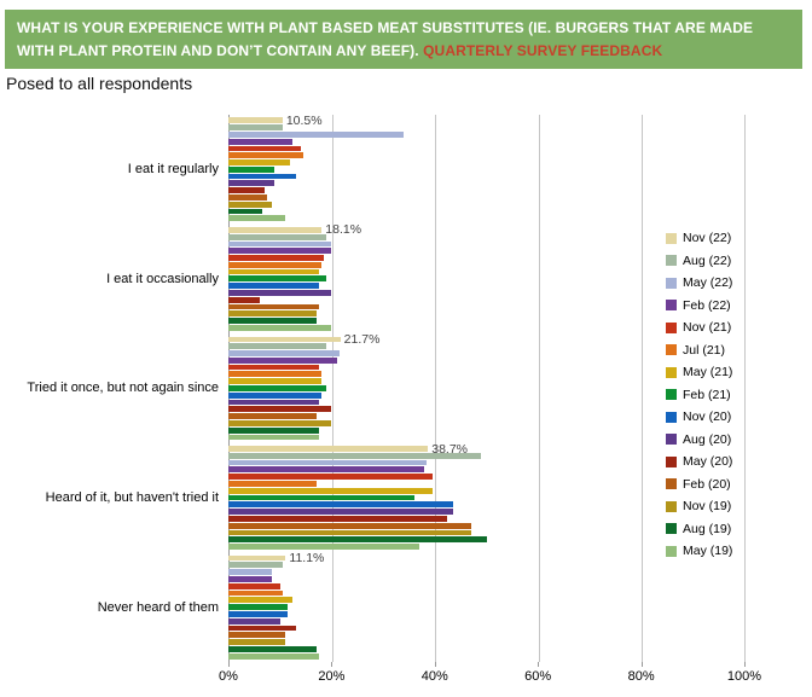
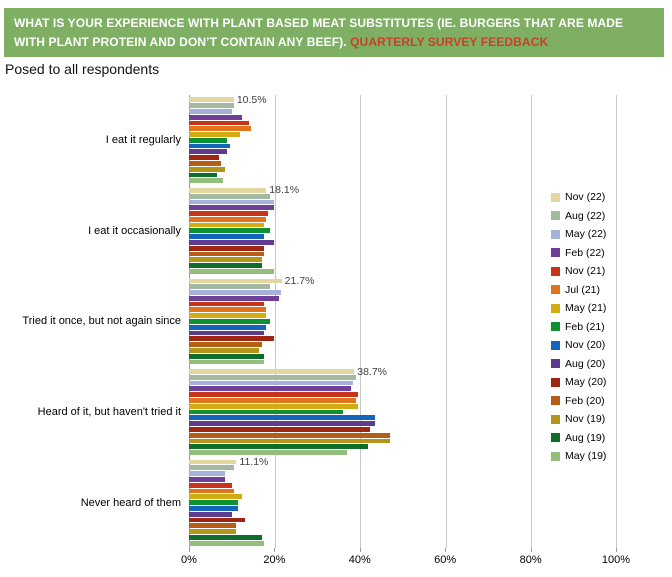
May (22)/I eat it regularly: 34% -> 10%
Nov (20)/I eat it regularly: 13% -> 10%
May (19)/I eat it regularly: 11% -> 8%
May (20)/I eat it occasionally: 6% -> 18%
Nov (19)/Tried it once, but not again since: 20% -> 16%
Aug (22)/Heard of it, but haven't tried it: 49% -> 39%
Jul (21)/Heard of it, but haven't tried it: 17% -> 39%
Aug (19)/Heard of it, but haven't tried it: 50% -> 42%
